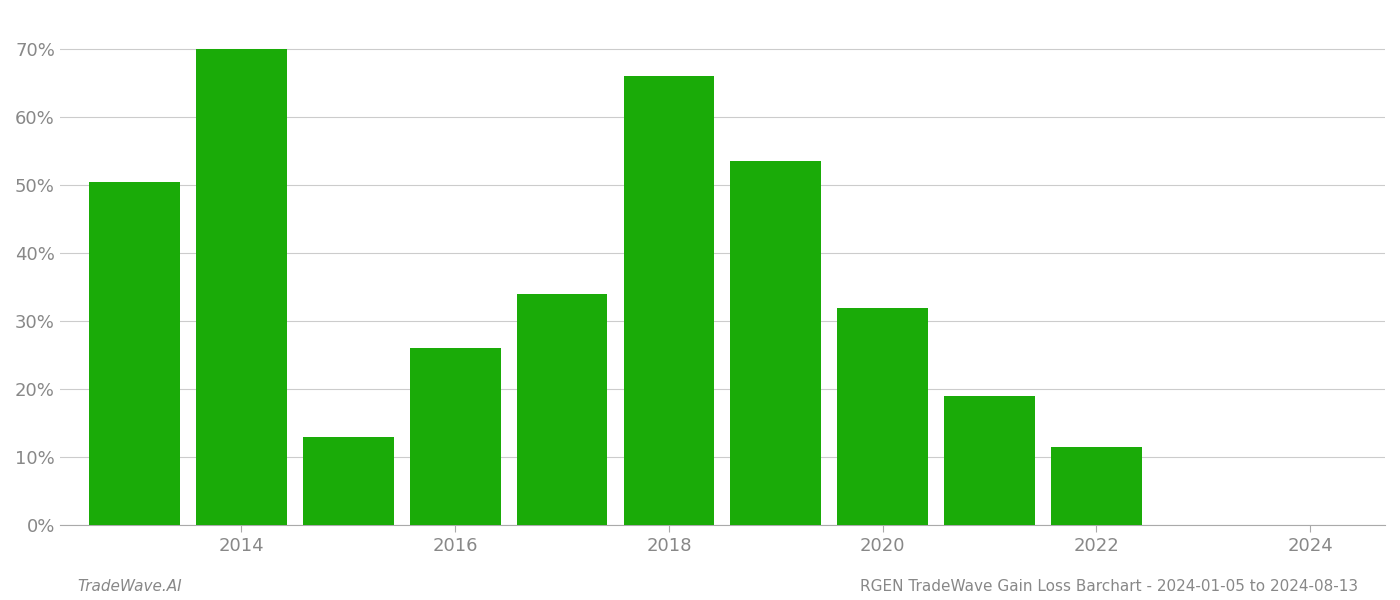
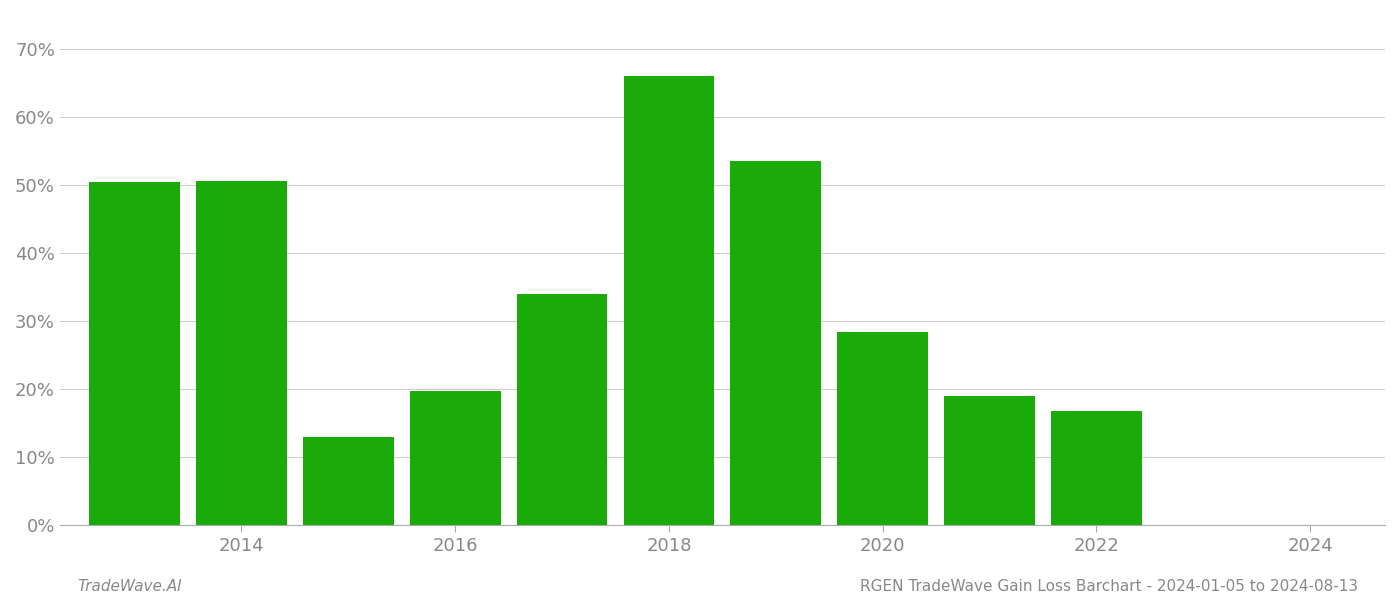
2014: 70.0% -> 50.6%
2016: 26.0% -> 19.8%
2020: 32.0% -> 28.4%
2022: 11.5% -> 16.8%
